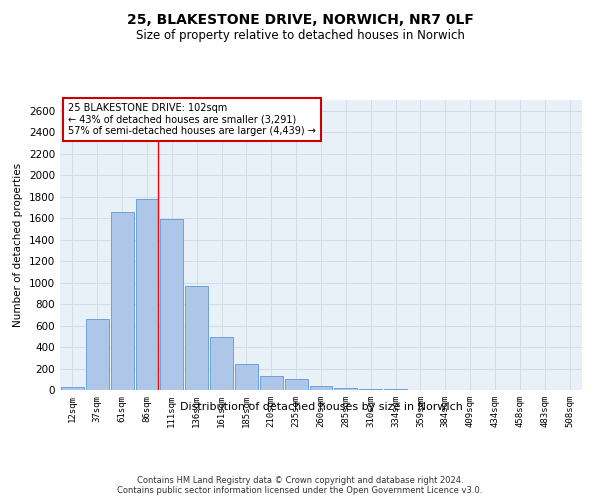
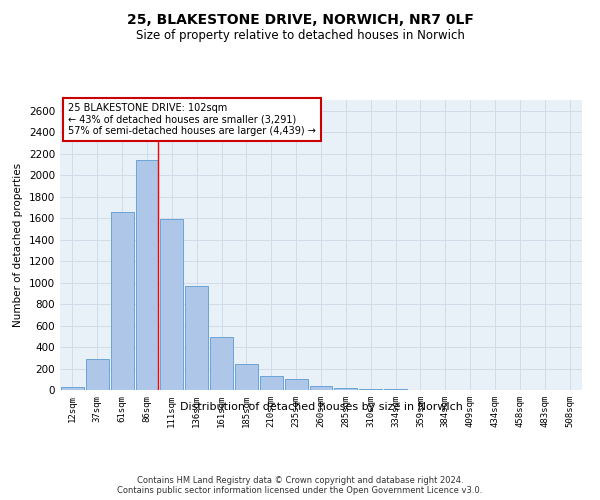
37sqm: 660 -> 290
86sqm: 1780 -> 2140
